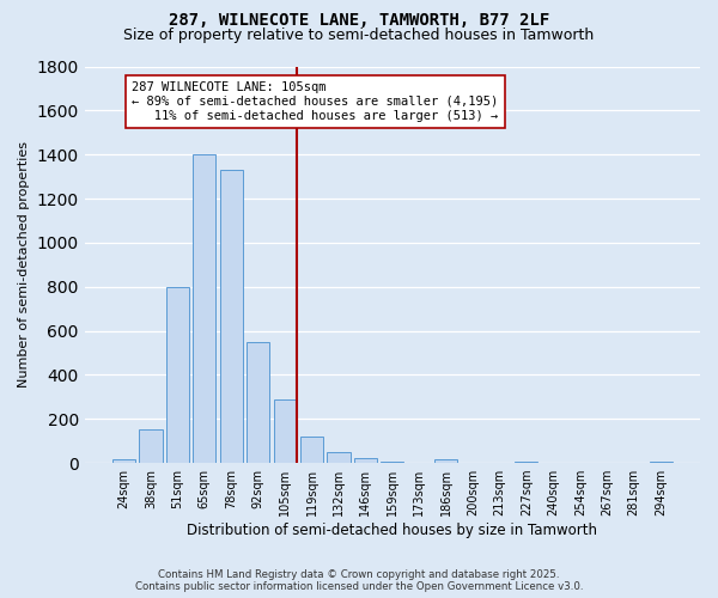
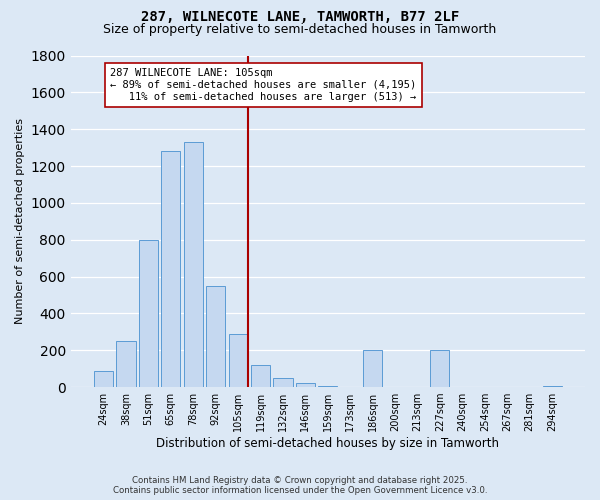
24sqm: 20 -> 90
38sqm: 150 -> 250
65sqm: 1400 -> 1280
186sqm: 20 -> 200
227sqm: 0 -> 200
